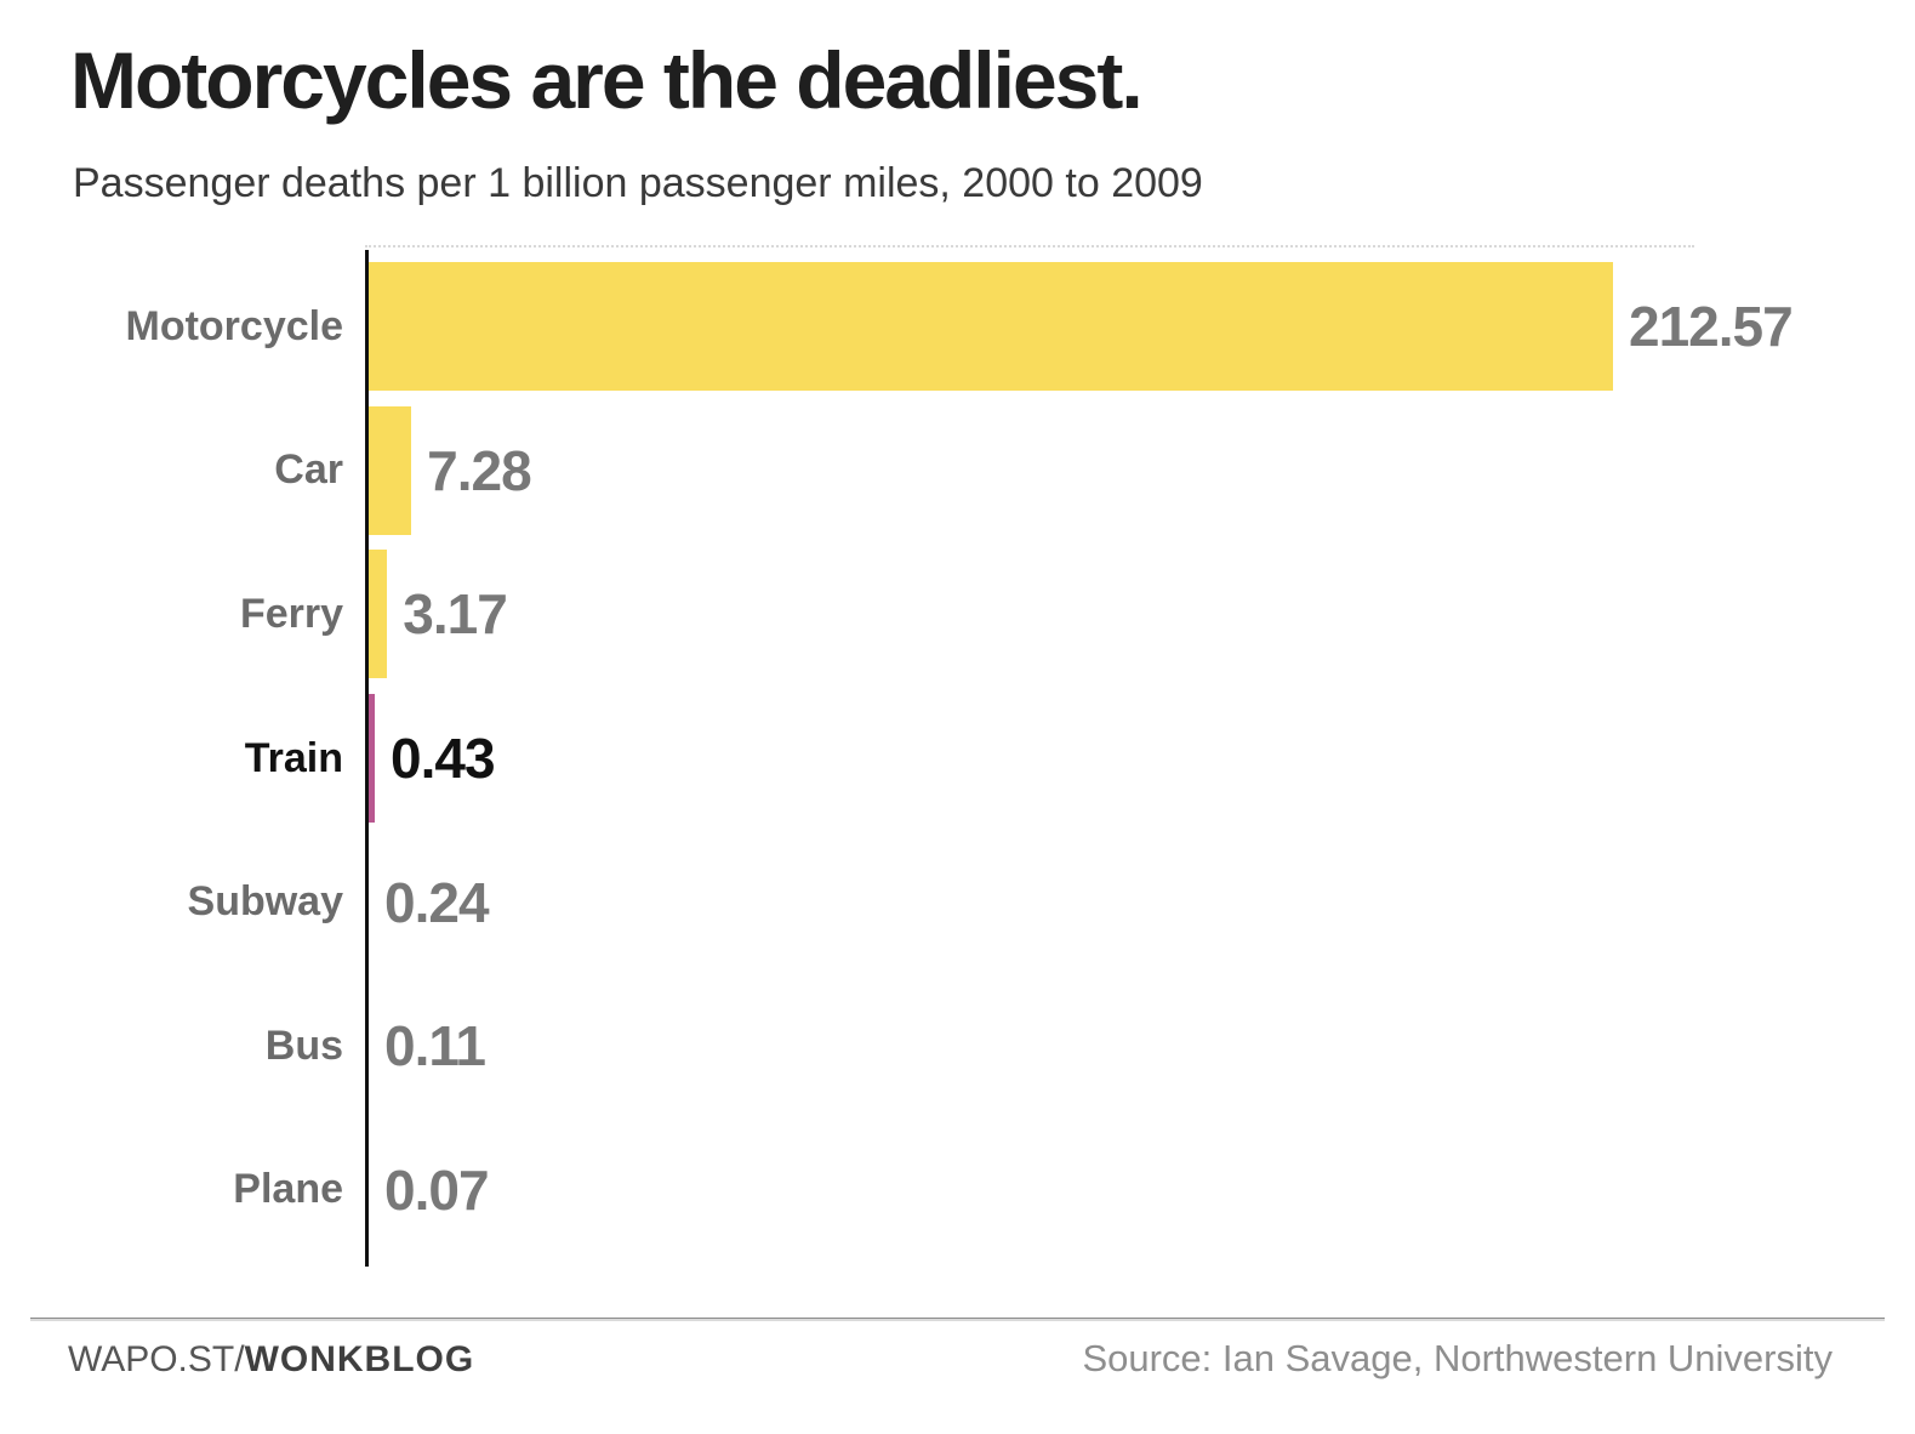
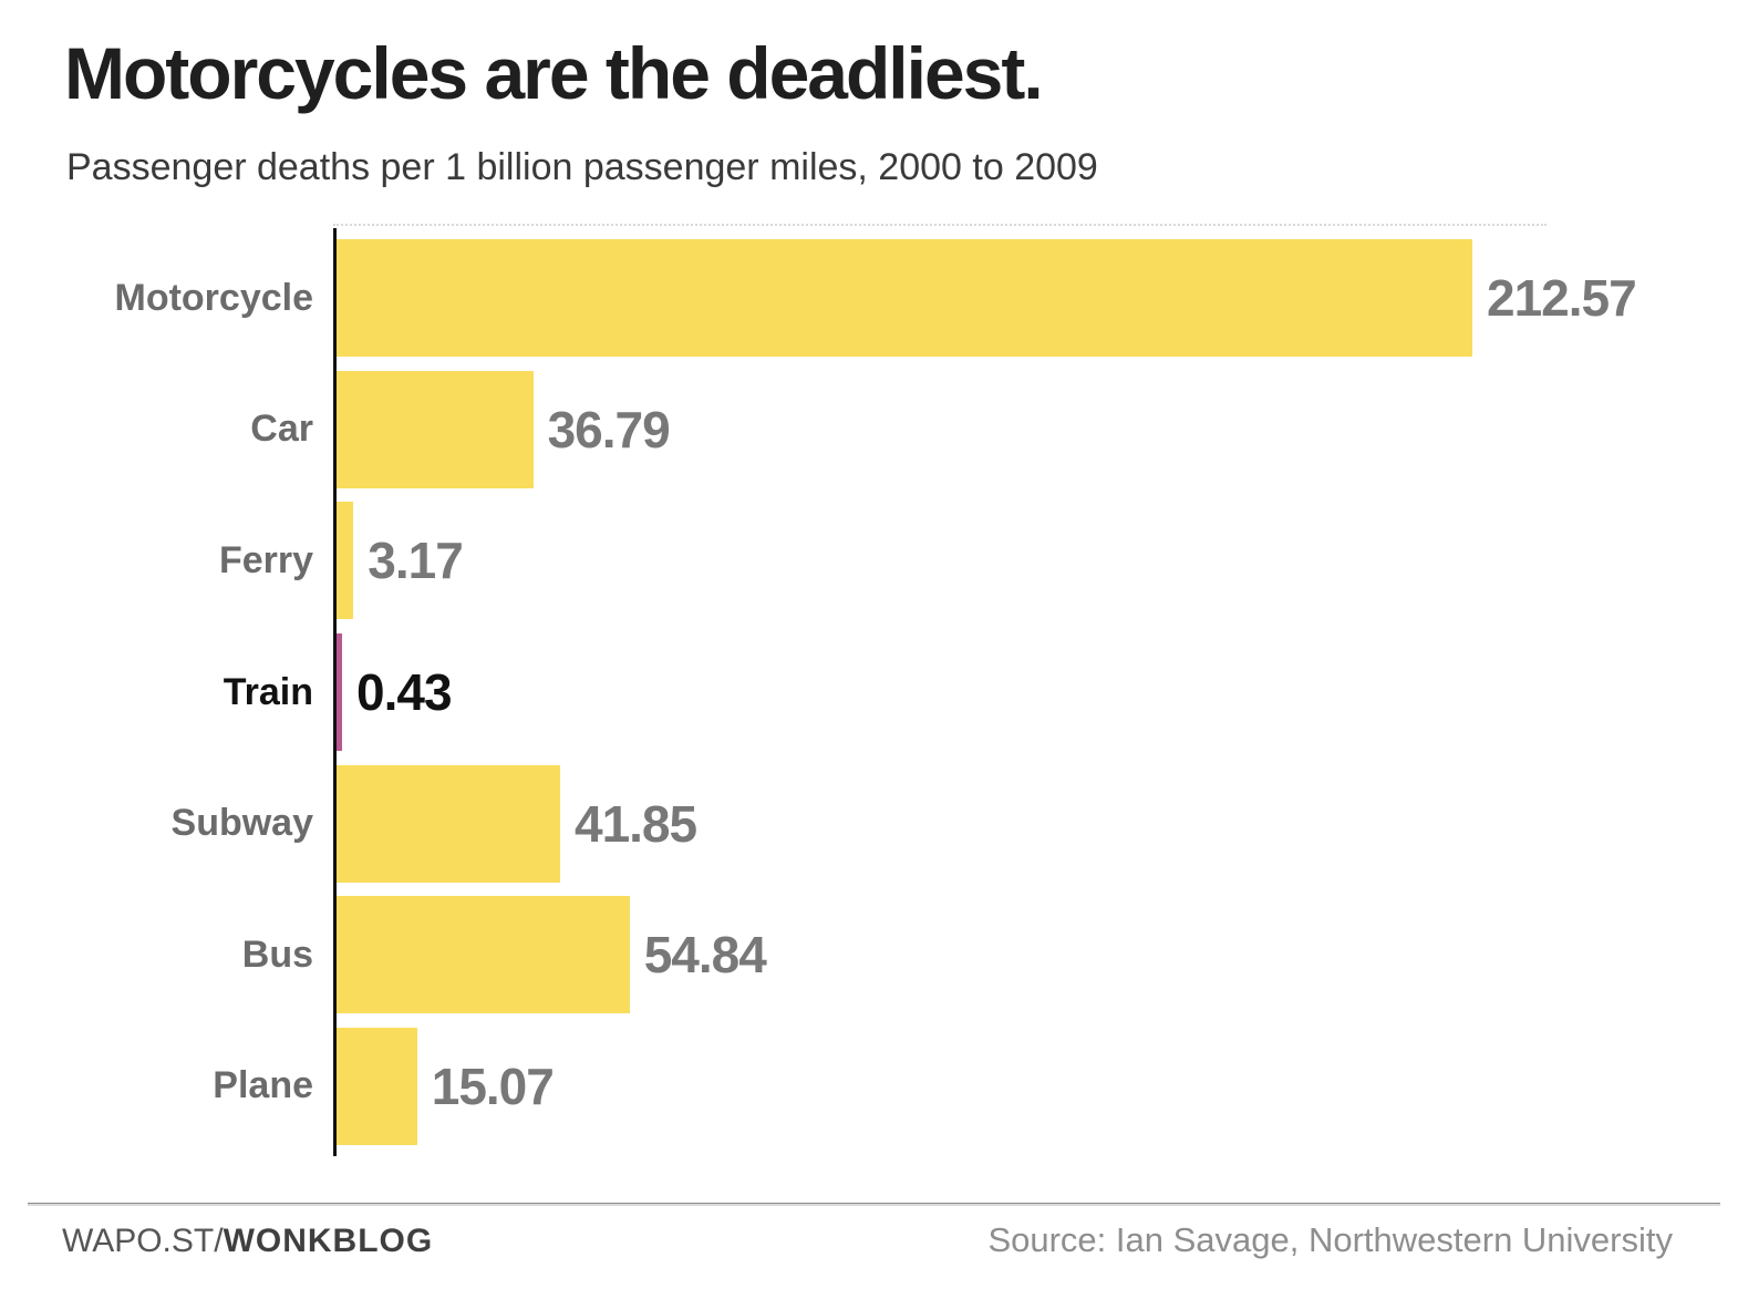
Car: 7.28 -> 36.79
Subway: 0.24 -> 41.85
Bus: 0.11 -> 54.84
Plane: 0.07 -> 15.07
